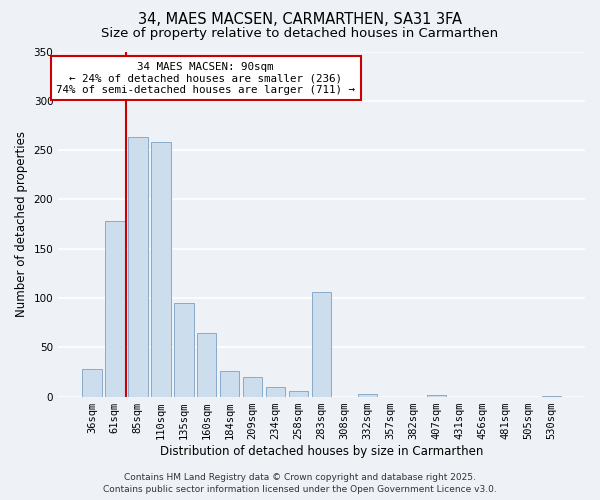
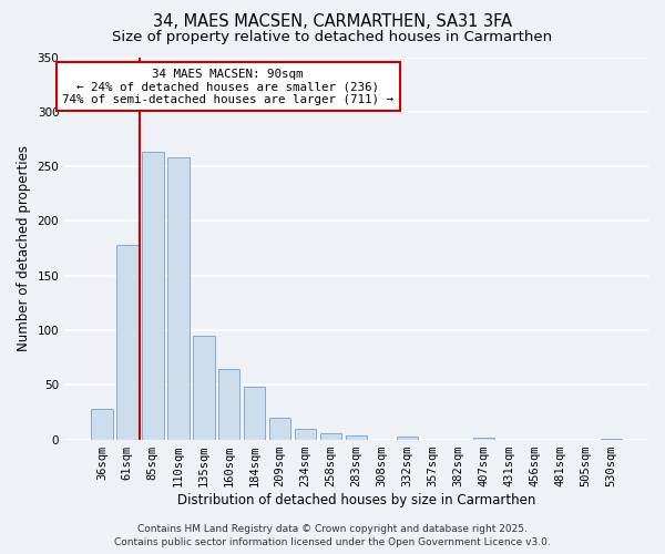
184sqm: 26 -> 48
283sqm: 106 -> 4
